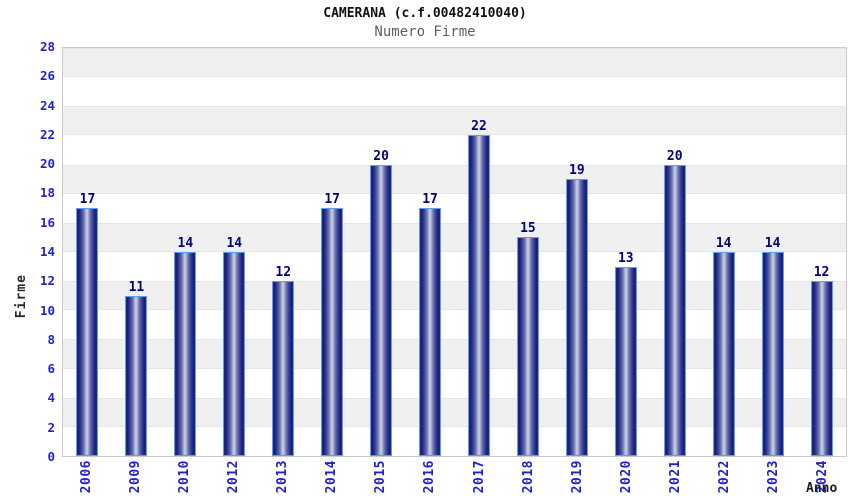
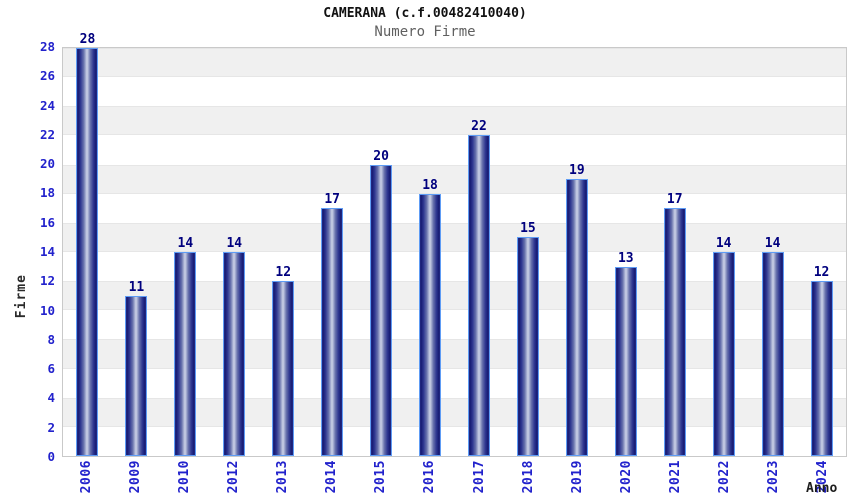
2006: 17 -> 28
2016: 17 -> 18
2021: 20 -> 17
